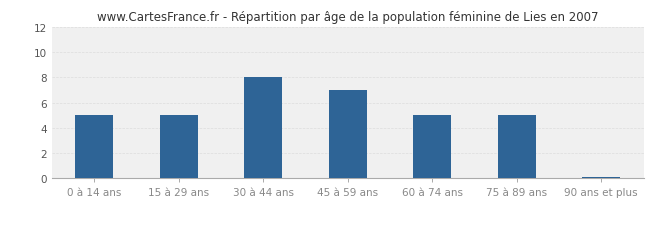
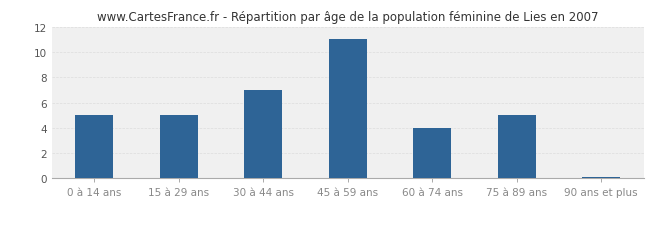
30 à 44 ans: 8.0 -> 7.0
45 à 59 ans: 7.0 -> 11.0
60 à 74 ans: 5.0 -> 4.0
